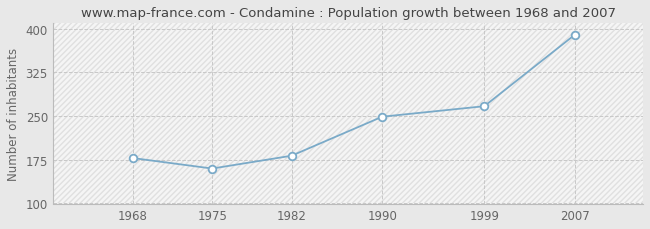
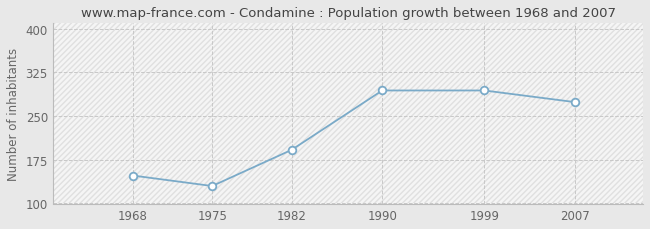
1968: 178 -> 148
1975: 160 -> 130
1982: 182 -> 192
1990: 249 -> 294
1999: 267 -> 294
2007: 390 -> 274
